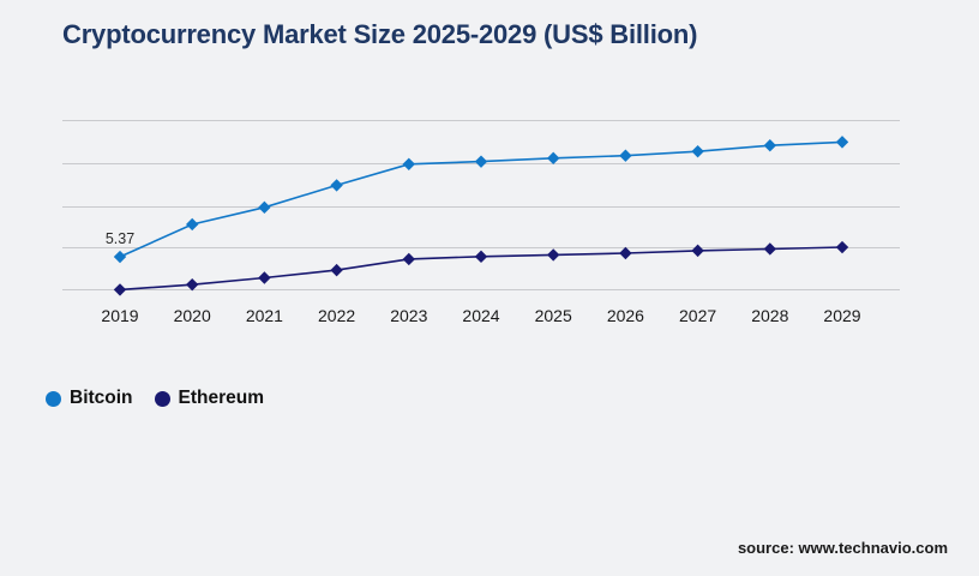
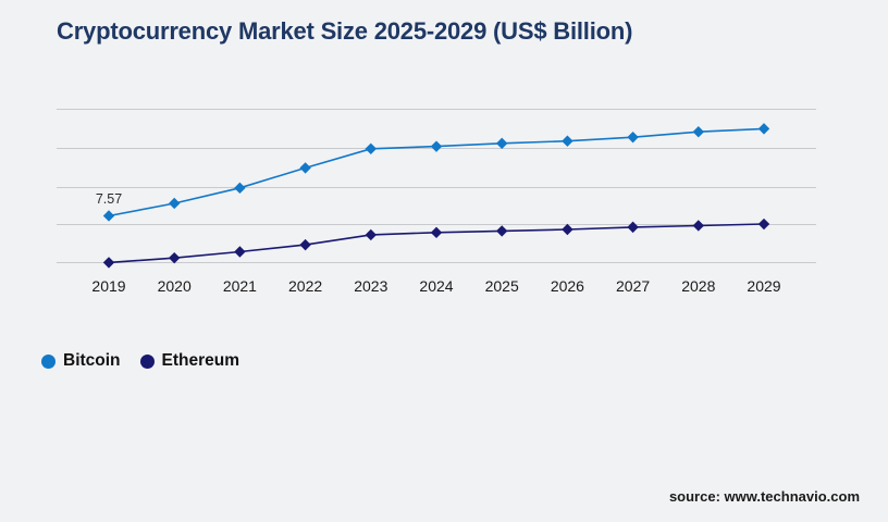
Bitcoin/2019: 5.37 -> 7.57
